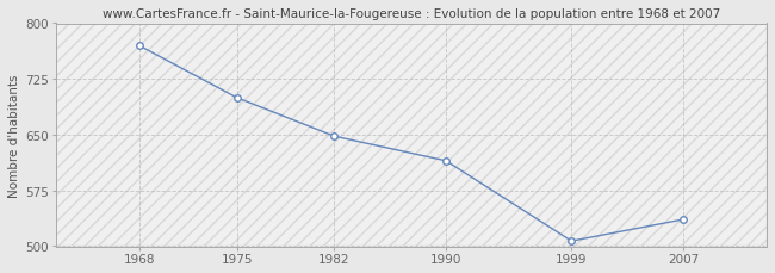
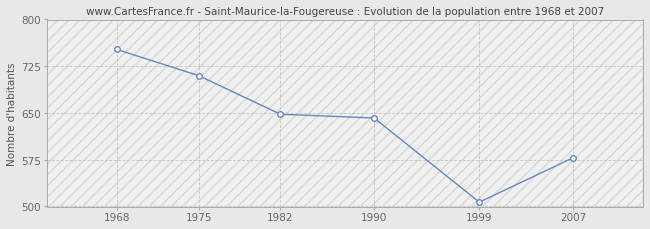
1968: 770 -> 752
1975: 700 -> 710
1990: 615 -> 642
2007: 536 -> 578
